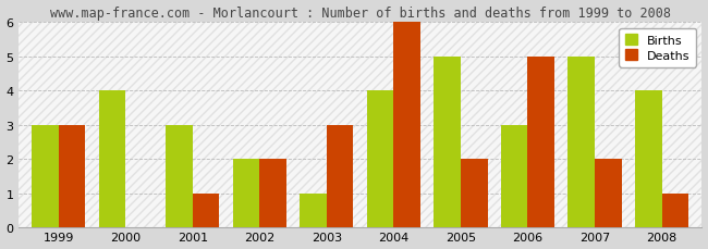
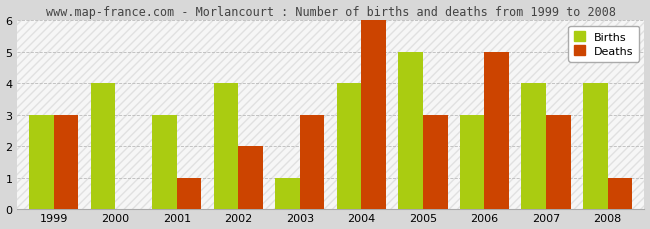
Births/2002: 2 -> 4
Deaths/2005: 2 -> 3
Births/2007: 5 -> 4
Deaths/2007: 2 -> 3
